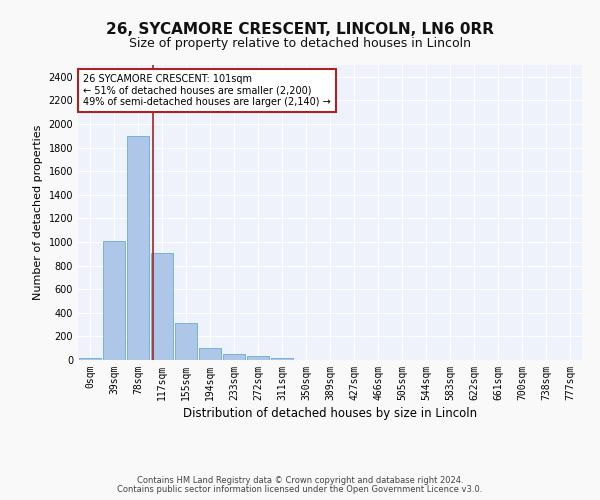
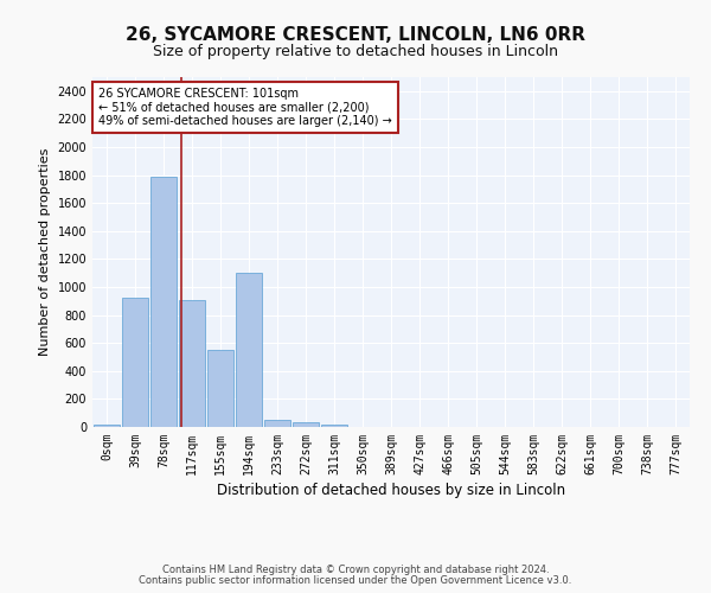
39sqm: 1010 -> 920
78sqm: 1900 -> 1790
155sqm: 310 -> 550
194sqm: 100 -> 1100
